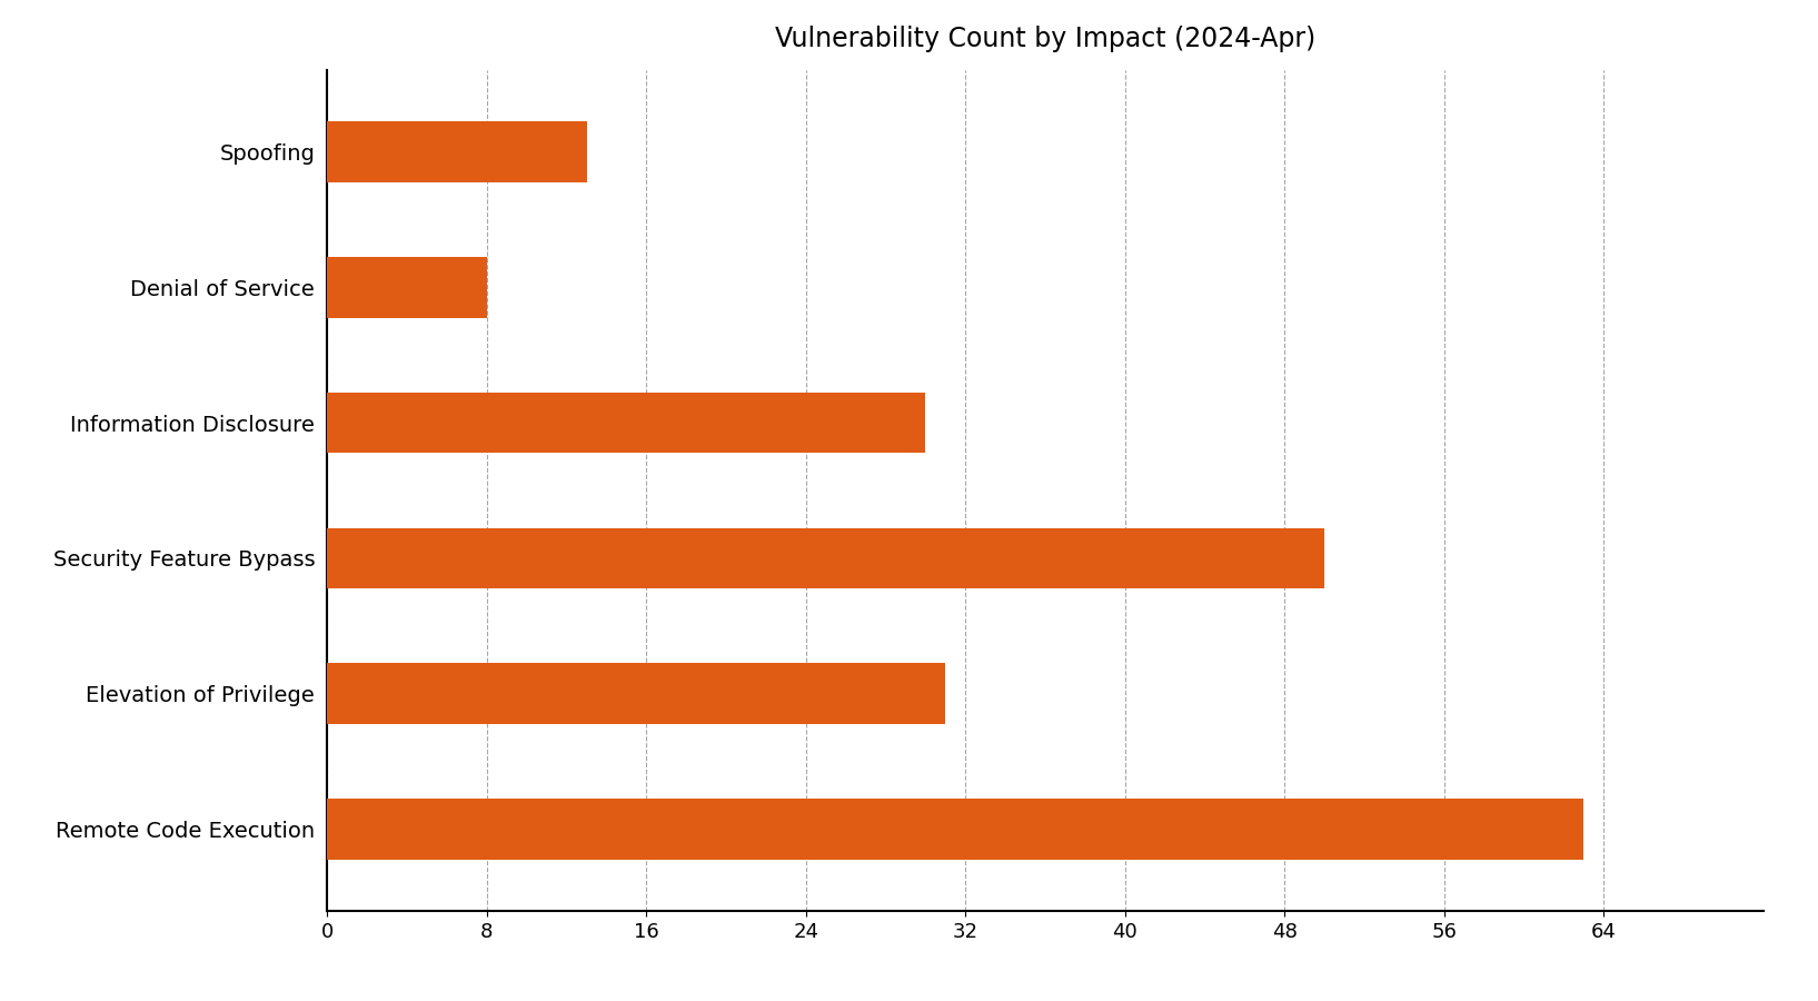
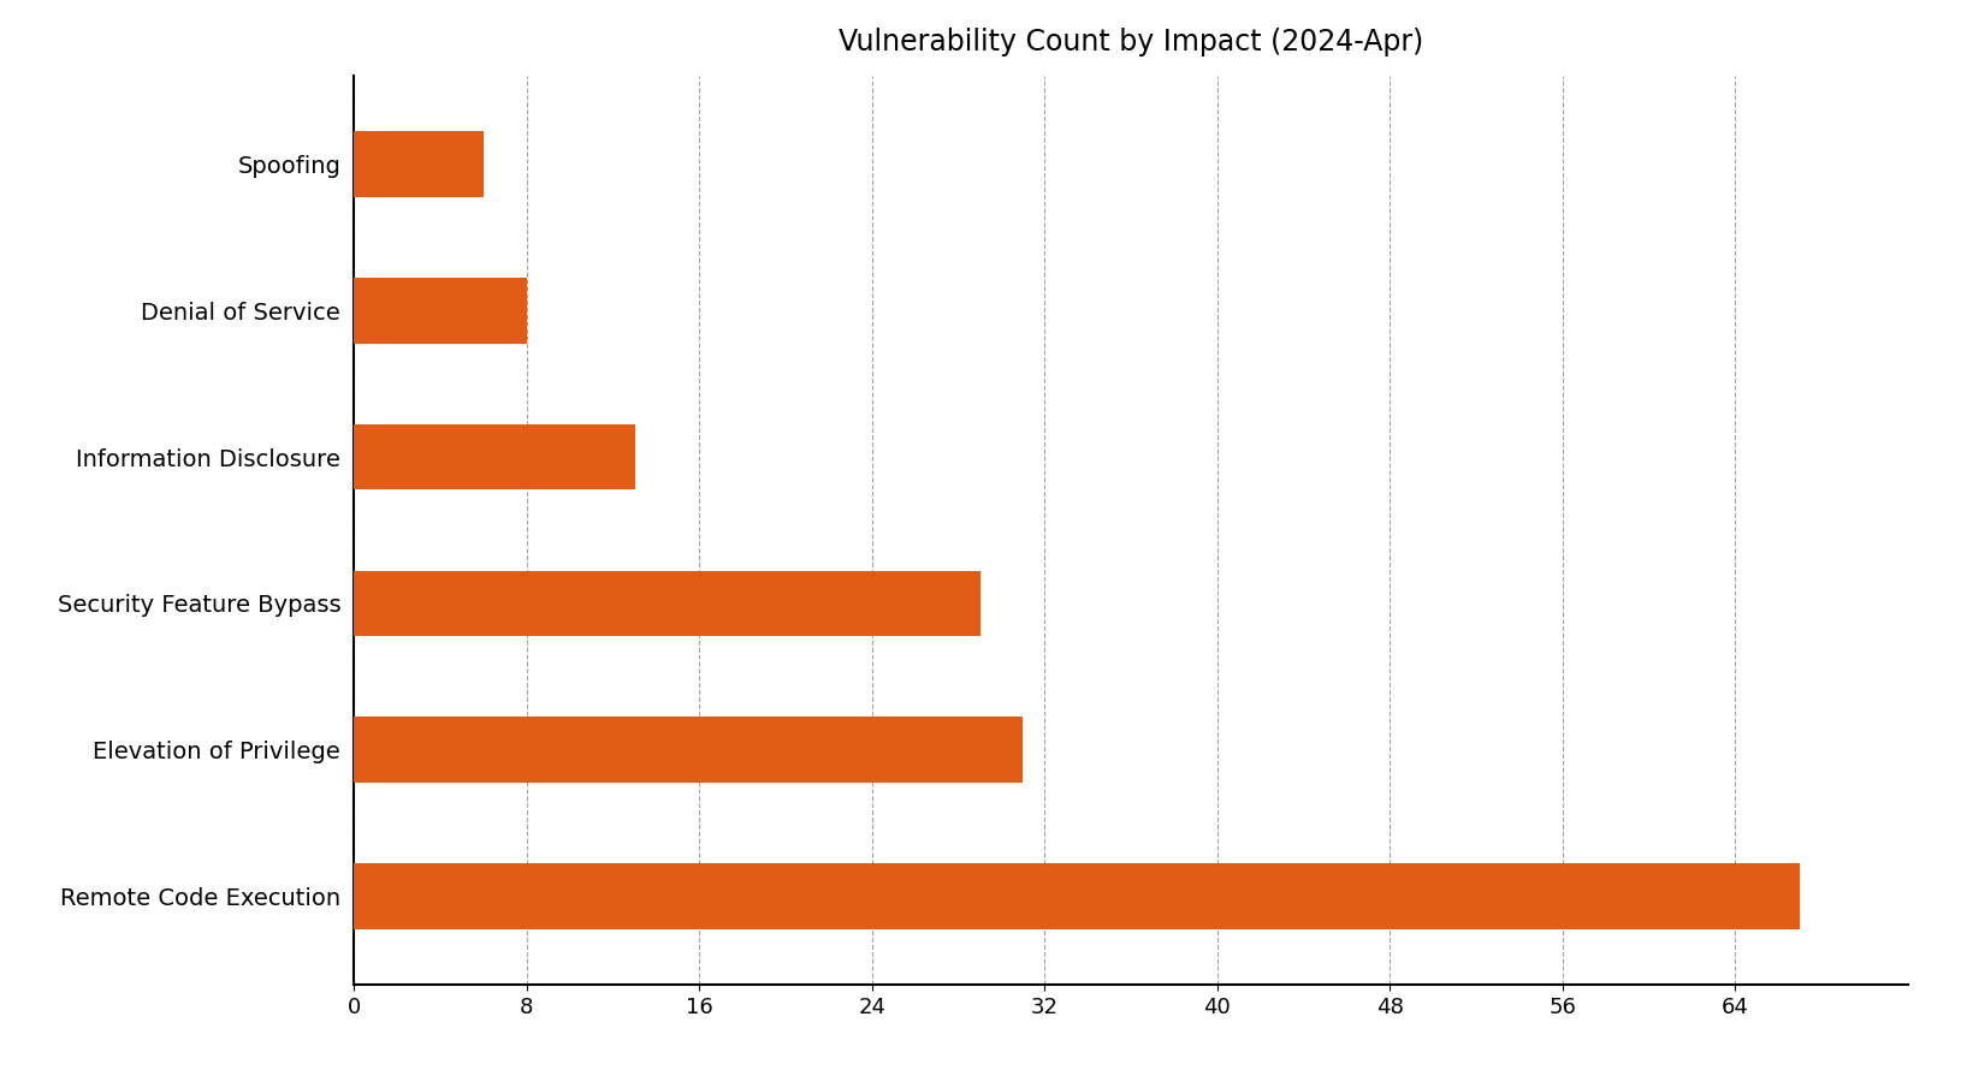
Spoofing: 13 -> 6
Information Disclosure: 30 -> 13
Security Feature Bypass: 50 -> 29
Remote Code Execution: 63 -> 67
